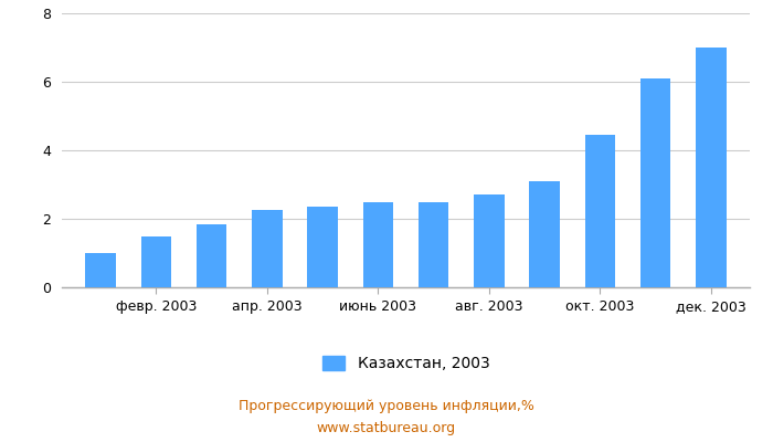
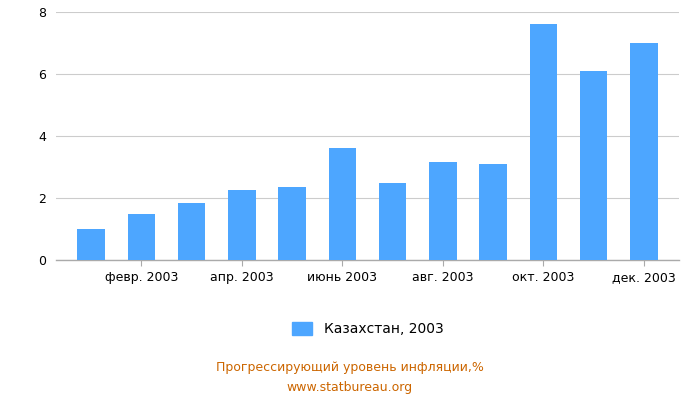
июнь 2003: 2.50 -> 3.60
авг. 2003: 2.70 -> 3.15
окт. 2003: 4.45 -> 7.60
